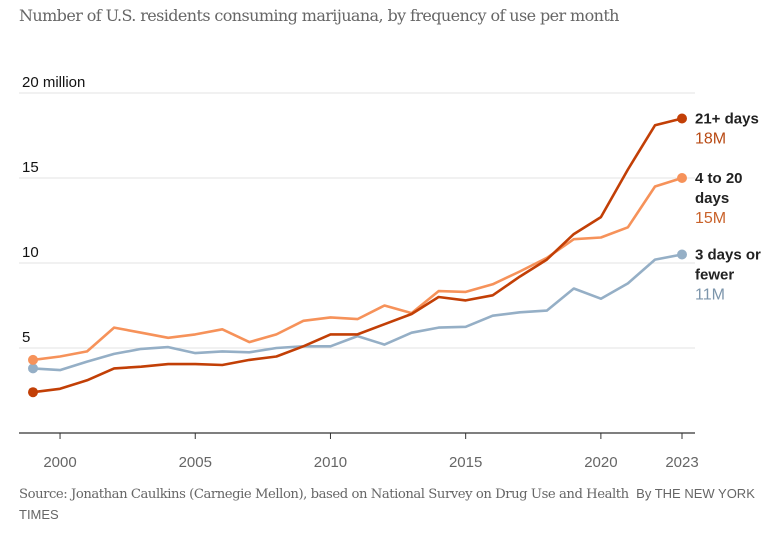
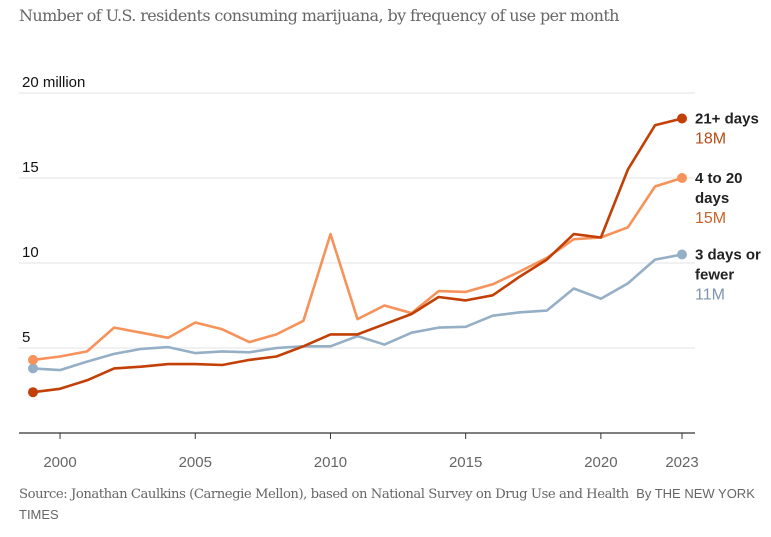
4 to 20 days/2005: 5.8 -> 6.5
4 to 20 days/2010: 6.8 -> 11.7
21+ days/2020: 12.7 -> 11.5
